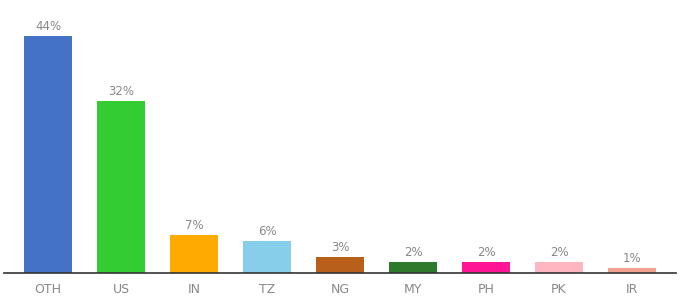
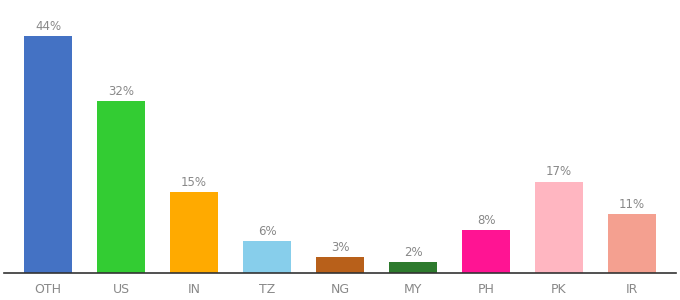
IN: 7% -> 15%
PH: 2% -> 8%
PK: 2% -> 17%
IR: 1% -> 11%
